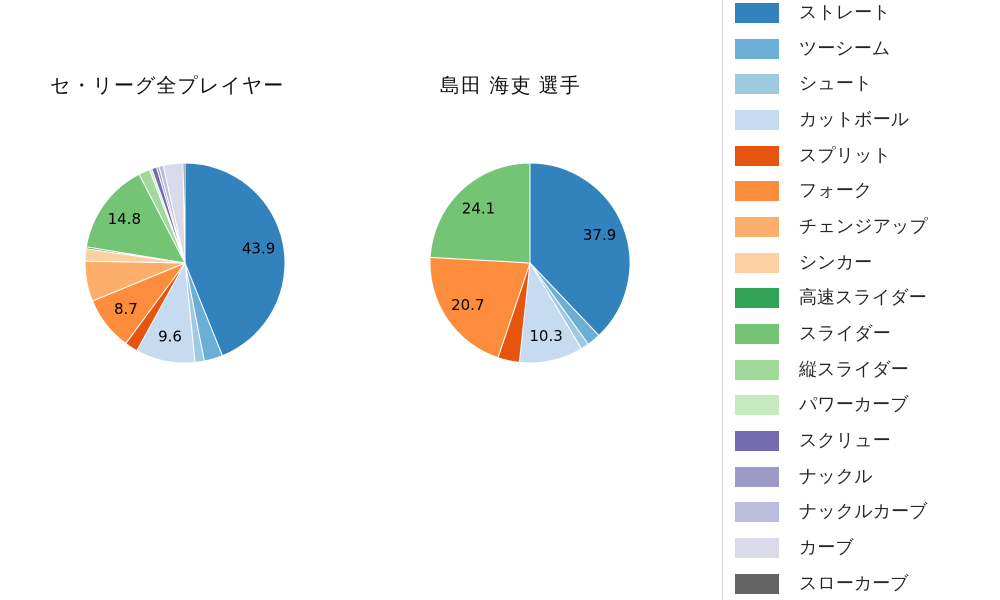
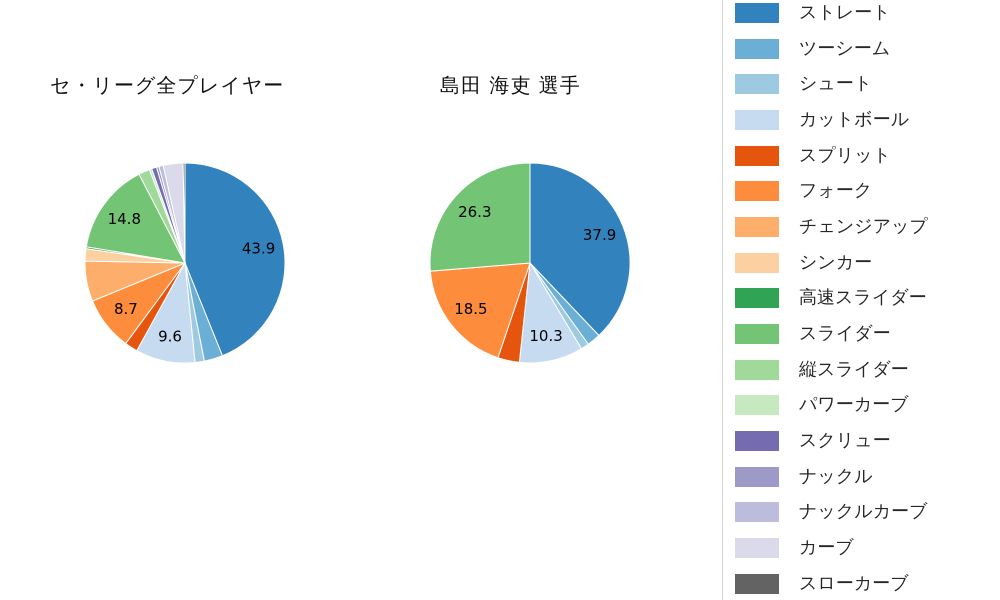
島田 海吏 選手/フォーク: 20.7 -> 18.5
島田 海吏 選手/スライダー: 24.1 -> 26.3
